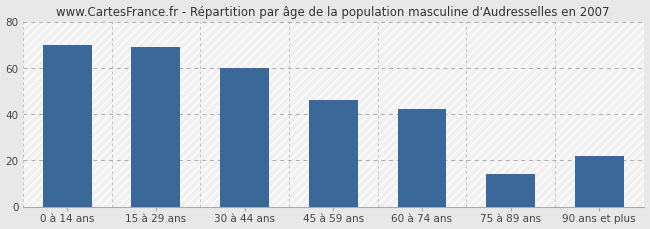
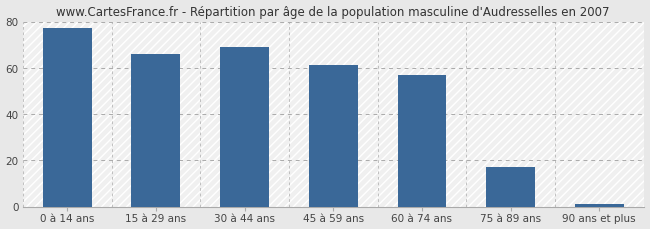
0 à 14 ans: 70 -> 77
15 à 29 ans: 69 -> 66
30 à 44 ans: 60 -> 69
45 à 59 ans: 46 -> 61
60 à 74 ans: 42 -> 57
75 à 89 ans: 14 -> 17
90 ans et plus: 22 -> 1
